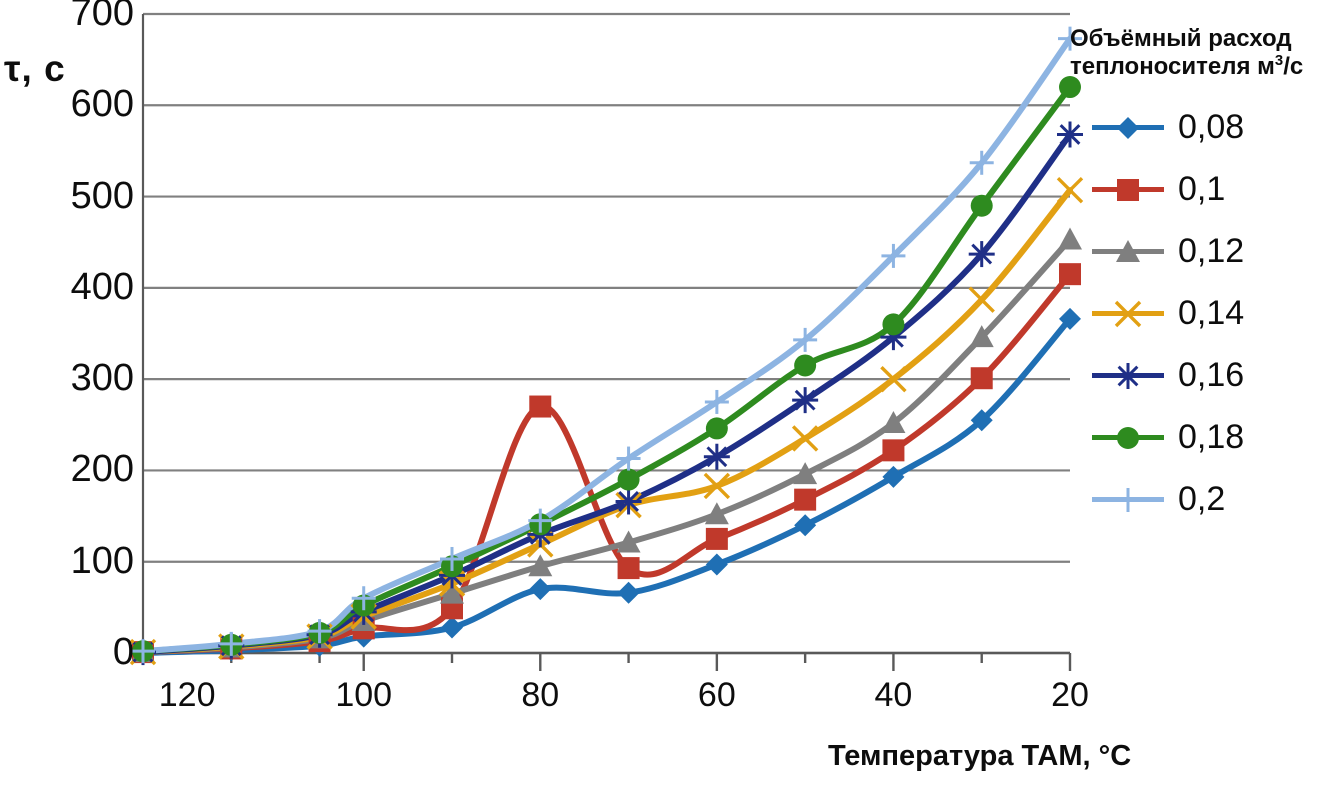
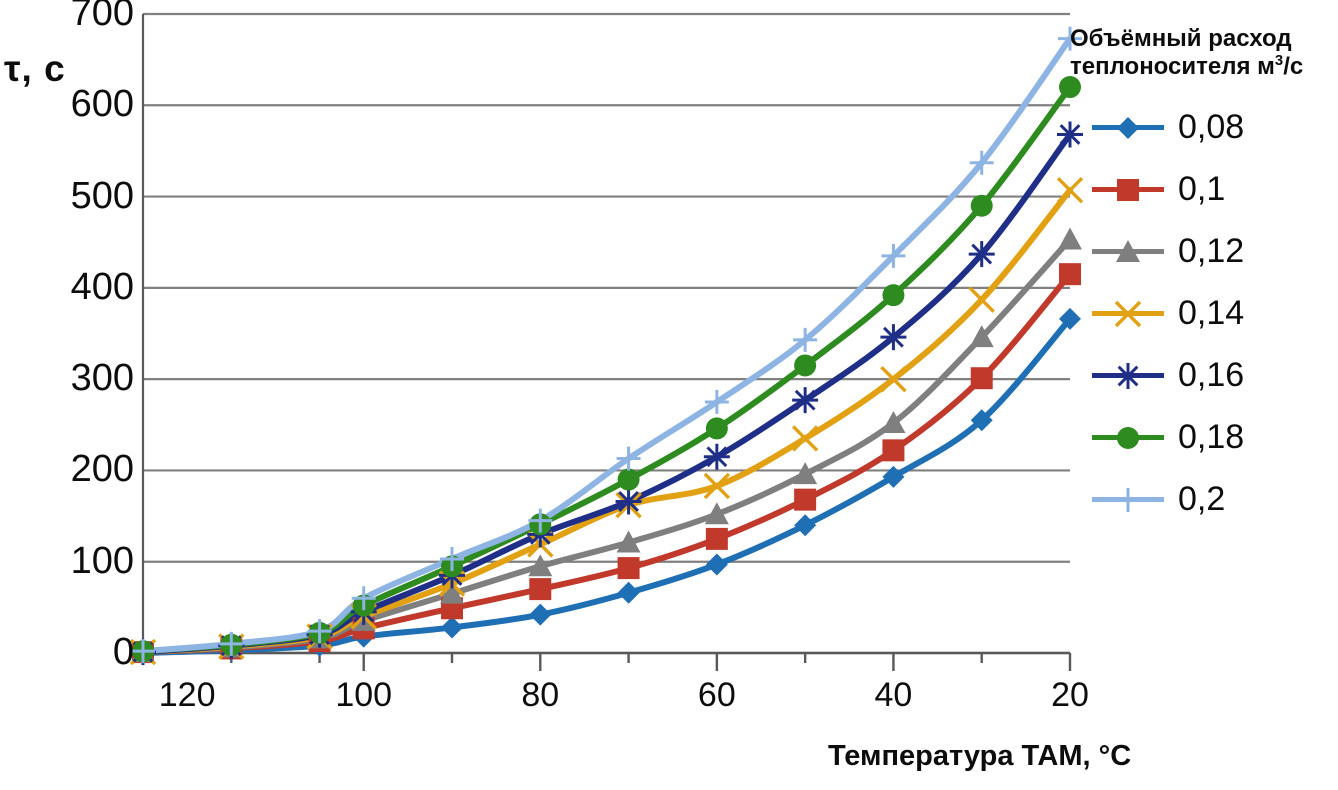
0,08/80: 70 -> 40
0,1/80: 270 -> 70
0,18/40: 360 -> 390
